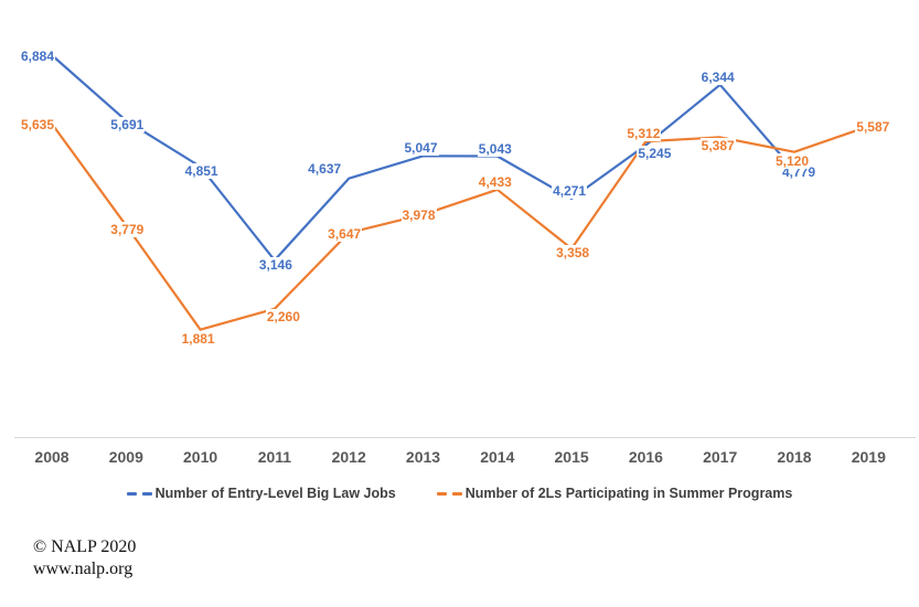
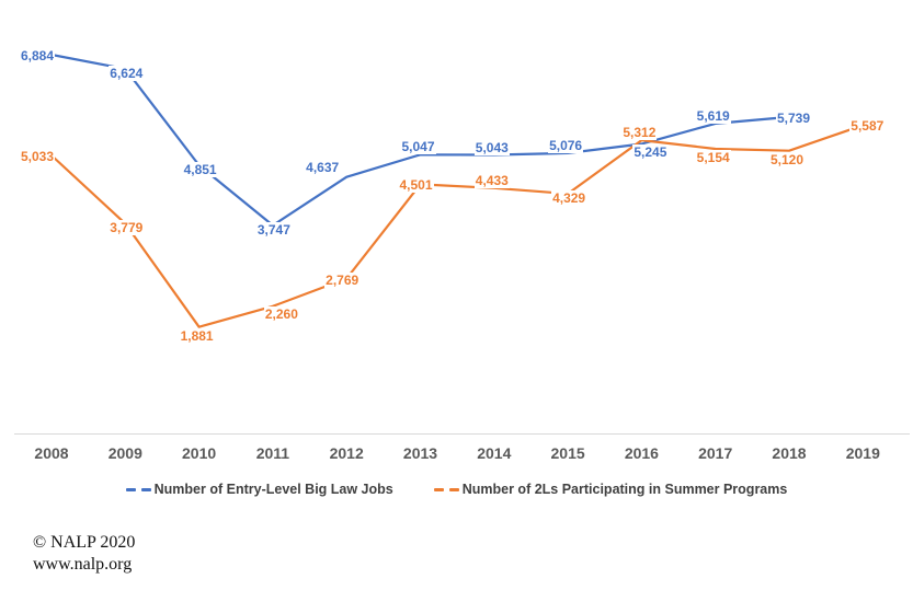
Number of 2Ls Participating in Summer Programs/2008: 5,635 -> 5,033
Number of Entry-Level Big Law Jobs/2009: 5,691 -> 6,624
Number of Entry-Level Big Law Jobs/2011: 3,146 -> 3,747
Number of 2Ls Participating in Summer Programs/2012: 3,647 -> 2,769
Number of 2Ls Participating in Summer Programs/2013: 3,978 -> 4,501
Number of Entry-Level Big Law Jobs/2015: 4,271 -> 5,076
Number of 2Ls Participating in Summer Programs/2015: 3,358 -> 4,329
Number of Entry-Level Big Law Jobs/2017: 6,344 -> 5,619
Number of 2Ls Participating in Summer Programs/2017: 5,387 -> 5,154
Number of Entry-Level Big Law Jobs/2018: 4,779 -> 5,739
